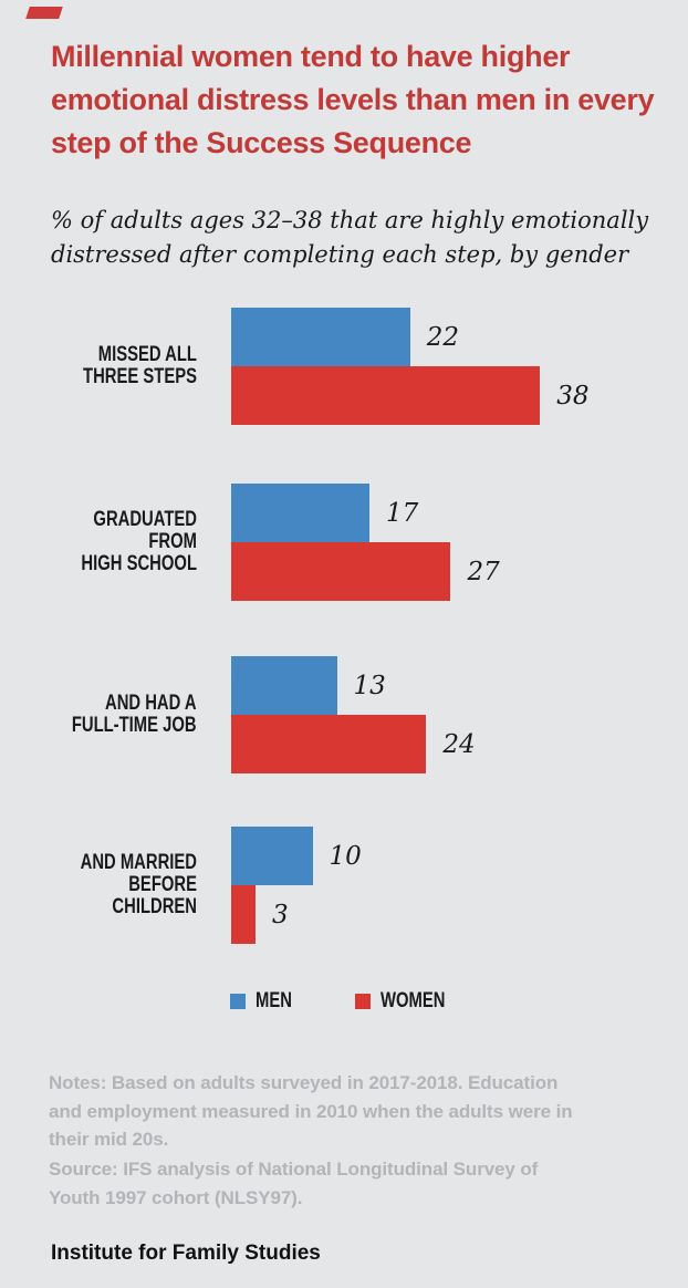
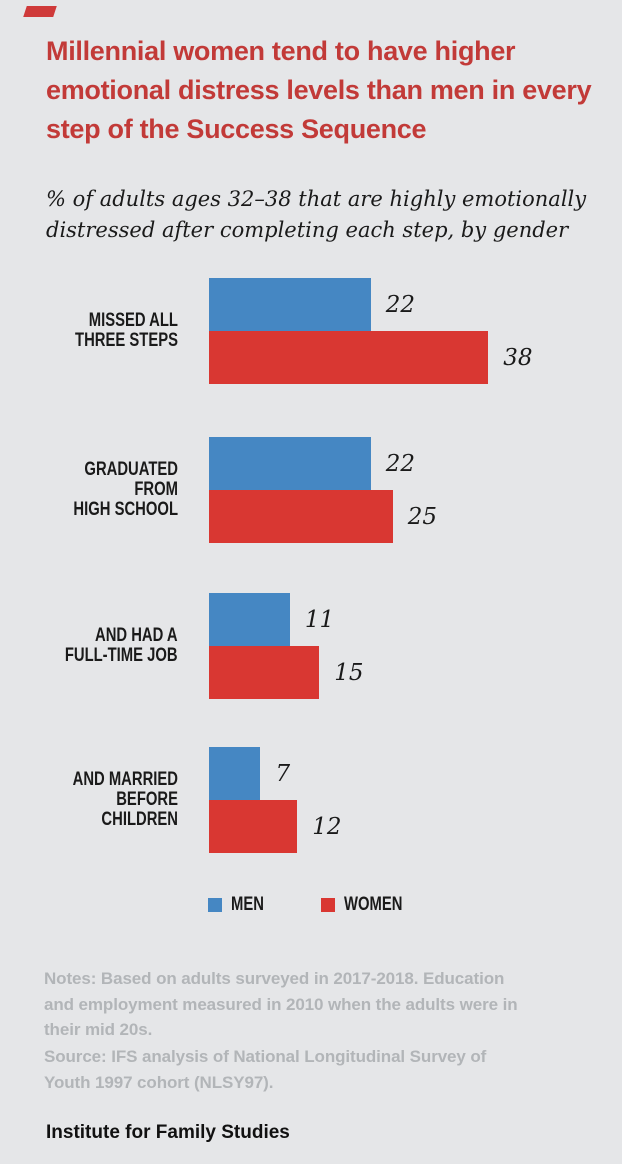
MEN/GRADUATED FROM HIGH SCHOOL: 17 -> 22
WOMEN/GRADUATED FROM HIGH SCHOOL: 27 -> 25
MEN/AND HAD A FULL-TIME JOB: 13 -> 11
WOMEN/AND HAD A FULL-TIME JOB: 24 -> 15
MEN/AND MARRIED BEFORE CHILDREN: 10 -> 7
WOMEN/AND MARRIED BEFORE CHILDREN: 3 -> 12
